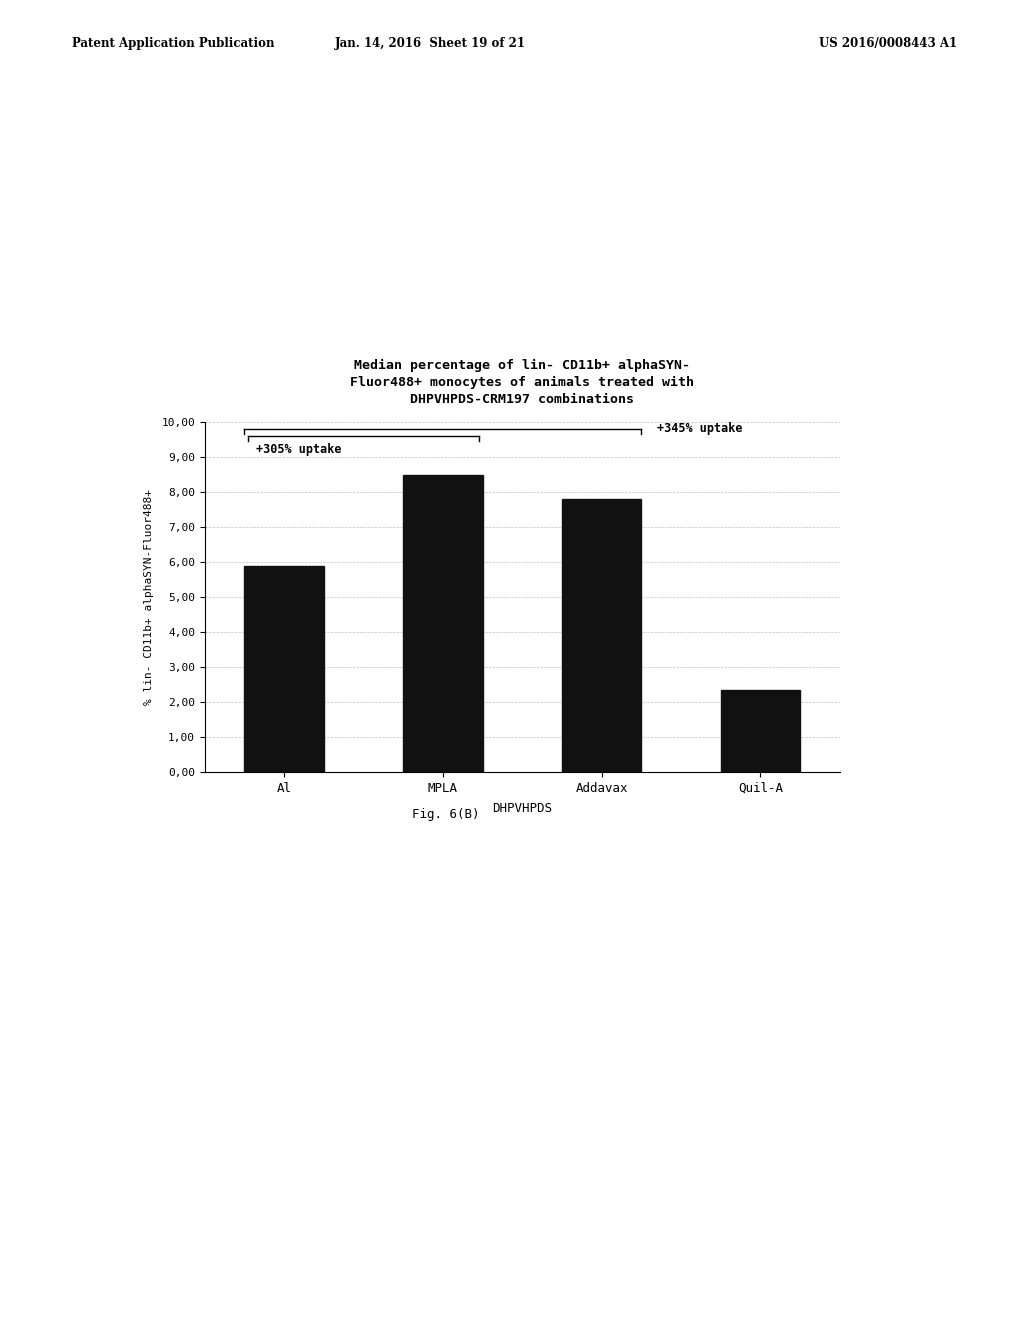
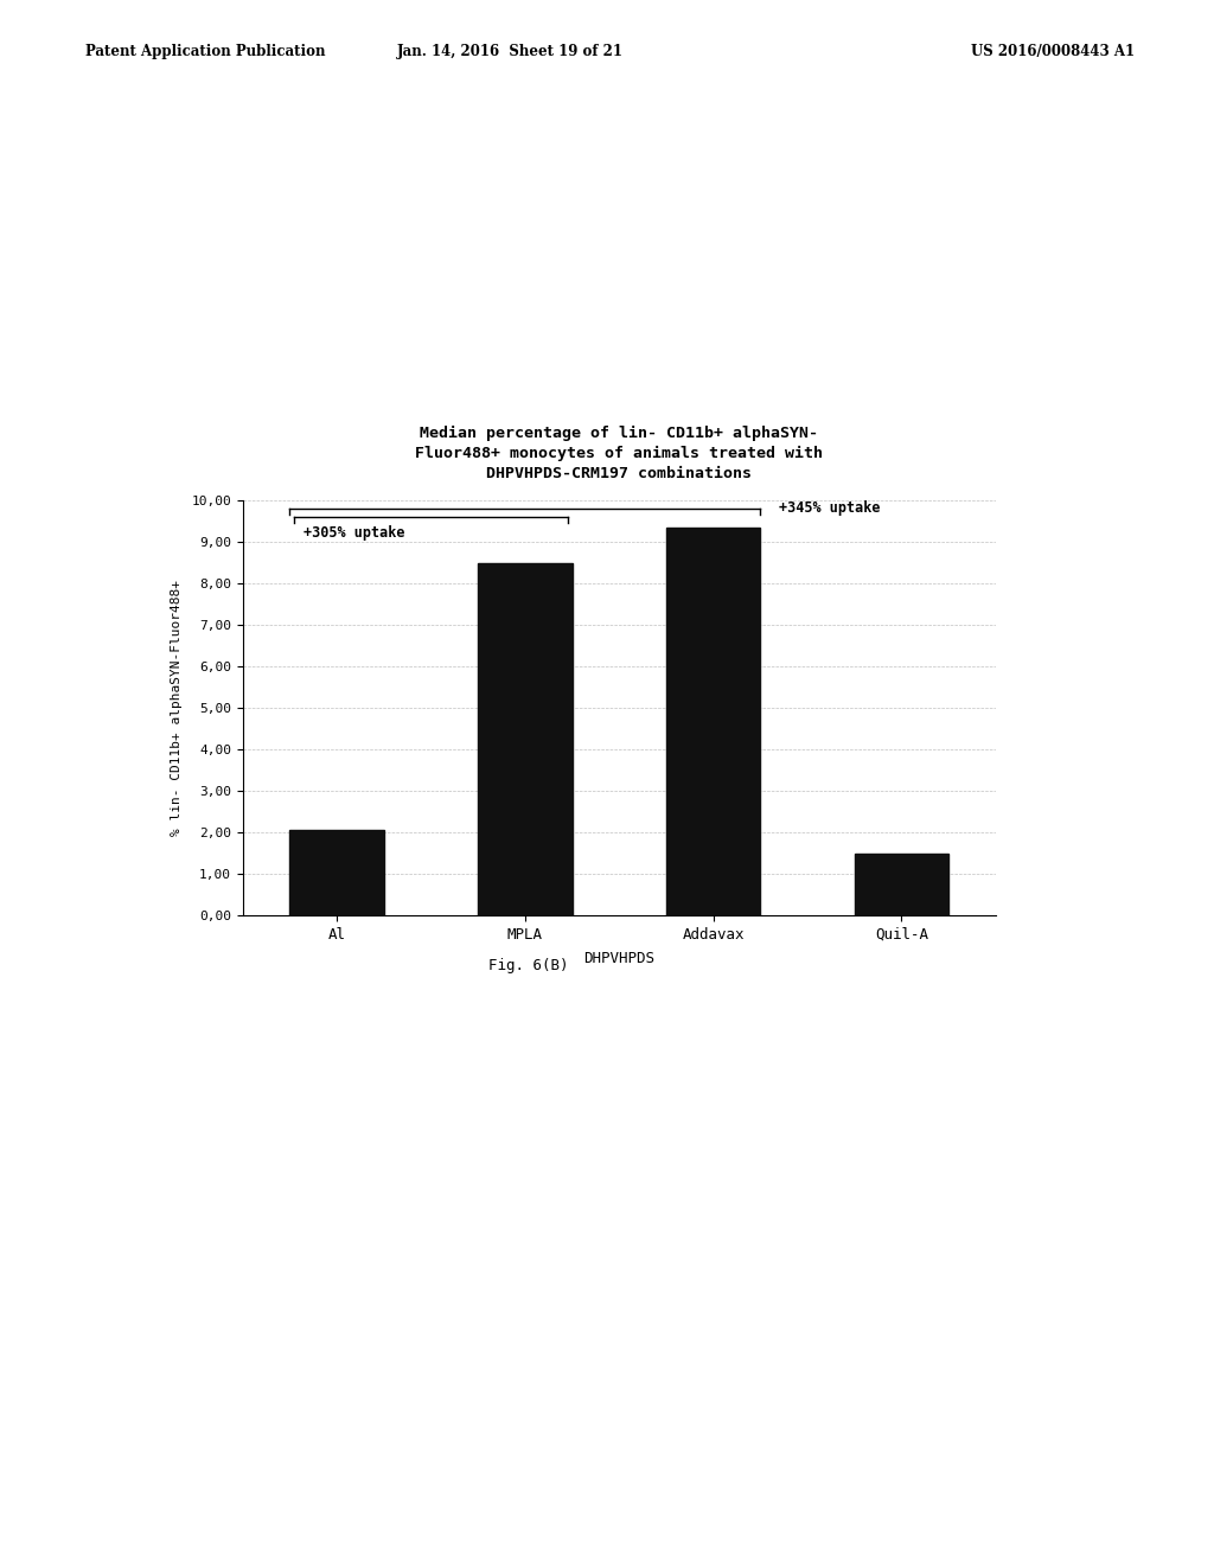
Al: 5,90 -> 2,05
Addavax: 7,80 -> 9,35
Quil-A: 2,35 -> 1,50
